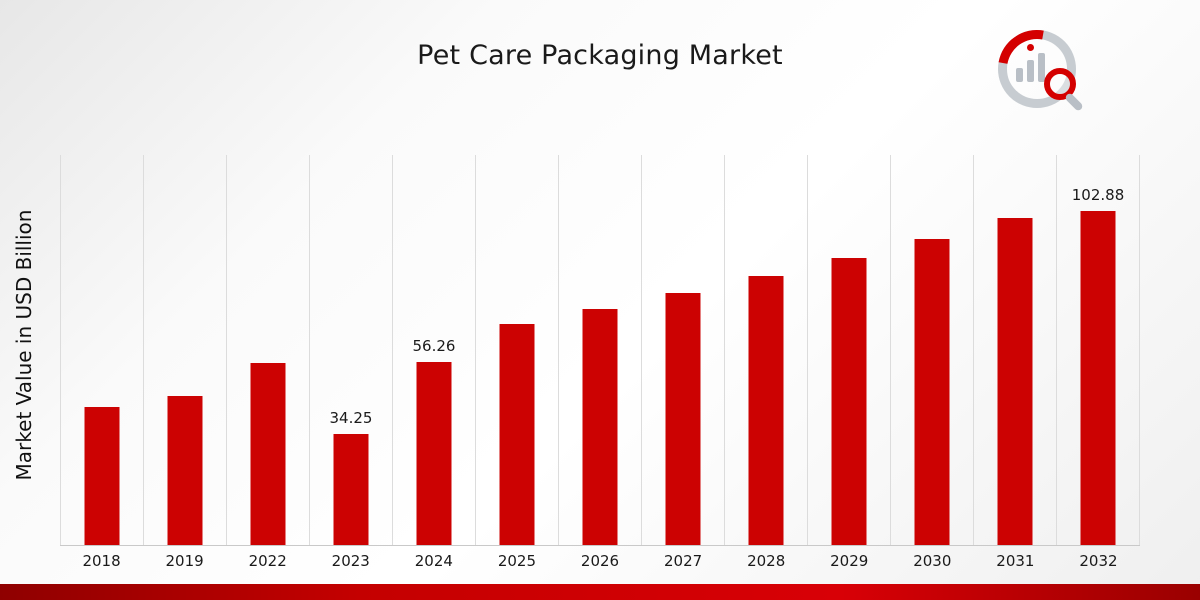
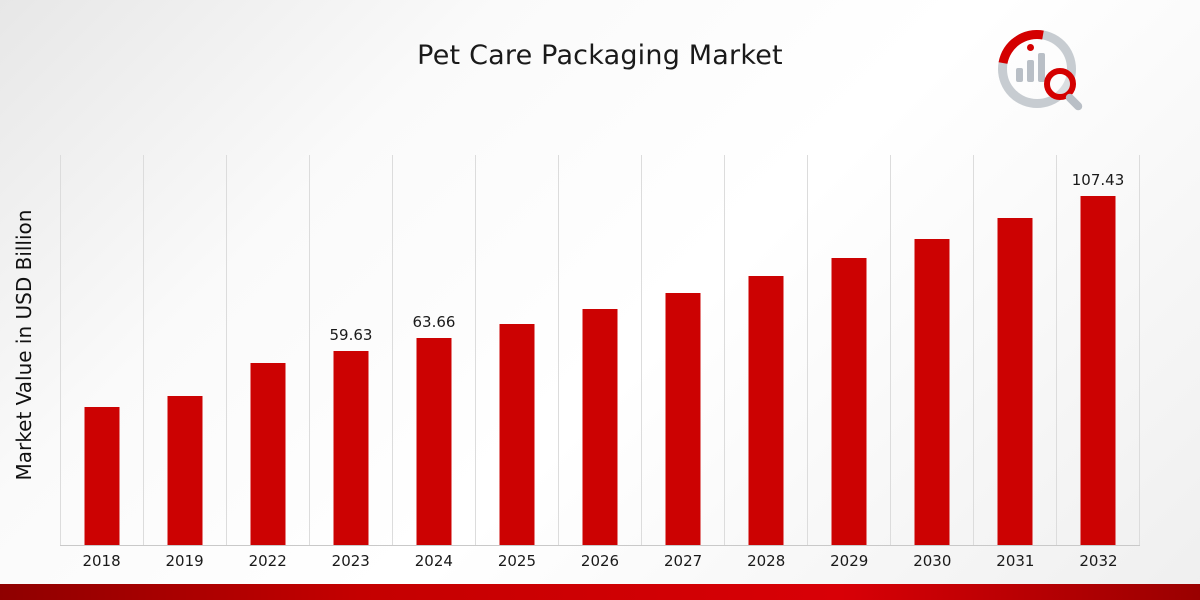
2023: 34.25 -> 59.63
2024: 56.26 -> 63.66
2032: 102.88 -> 107.43
